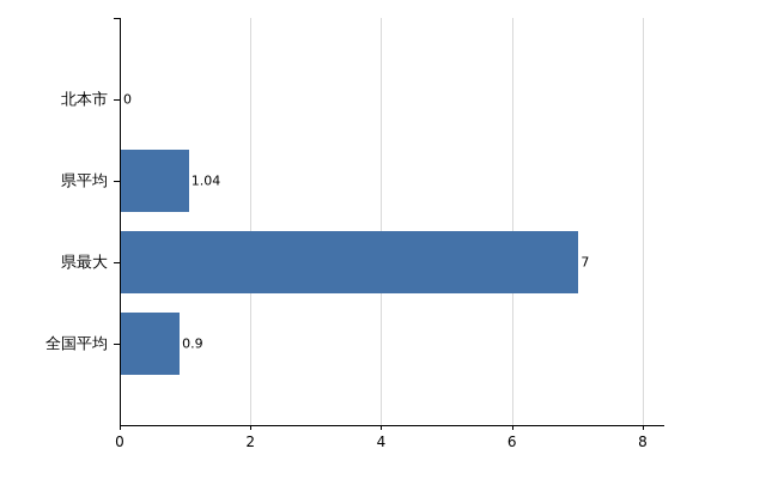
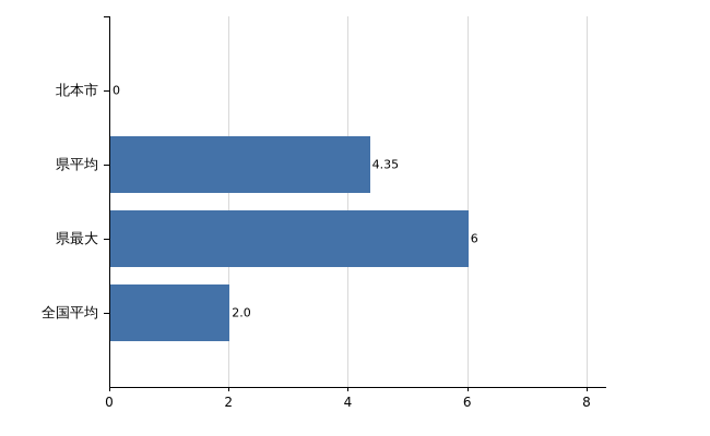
県平均: 1.04 -> 4.35
県最大: 7 -> 6
全国平均: 0.9 -> 2.0
